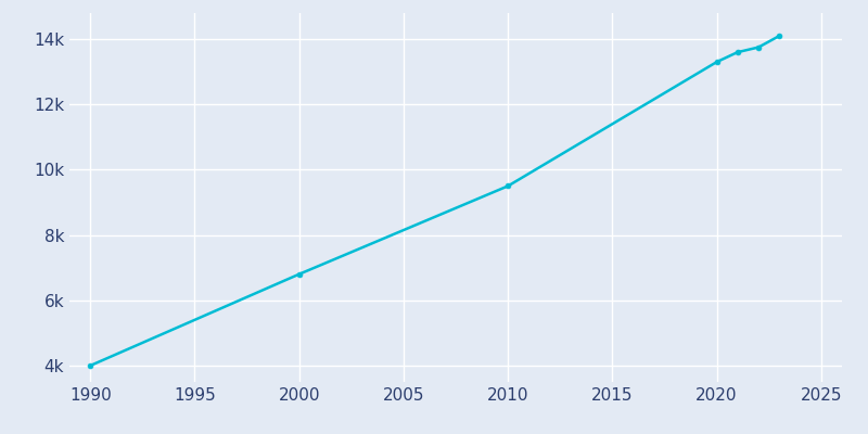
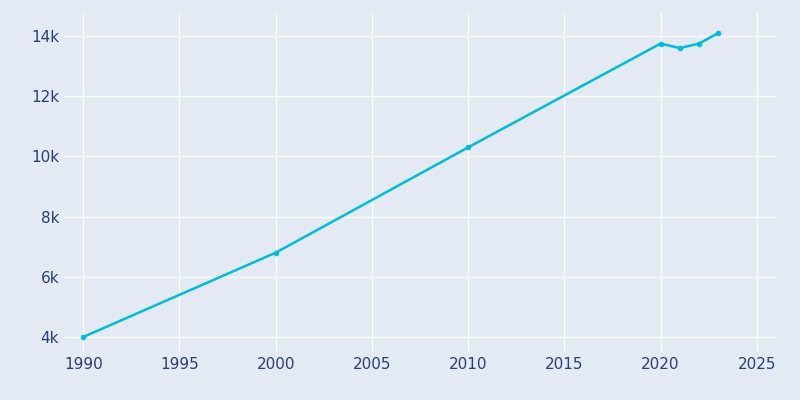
2010: 9.50k -> 10.30k
2020: 13.30k -> 13.75k
